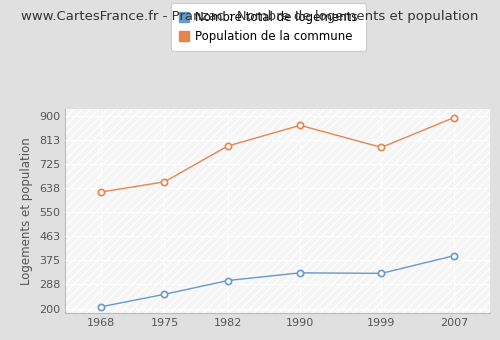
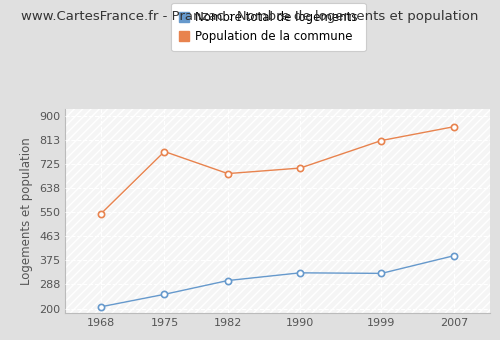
Population de la commune/1968: 623 -> 545
Population de la commune/1975: 660 -> 770
Population de la commune/1982: 790 -> 690
Population de la commune/1990: 865 -> 710
Population de la commune/1999: 785 -> 810
Population de la commune/2007: 893 -> 860
